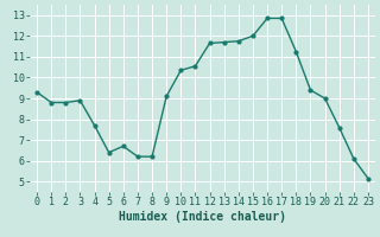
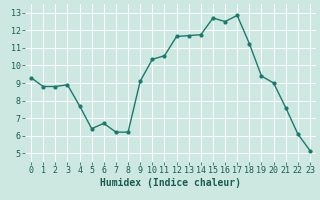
15: 12.0 -> 12.7
16: 12.8 -> 12.5
